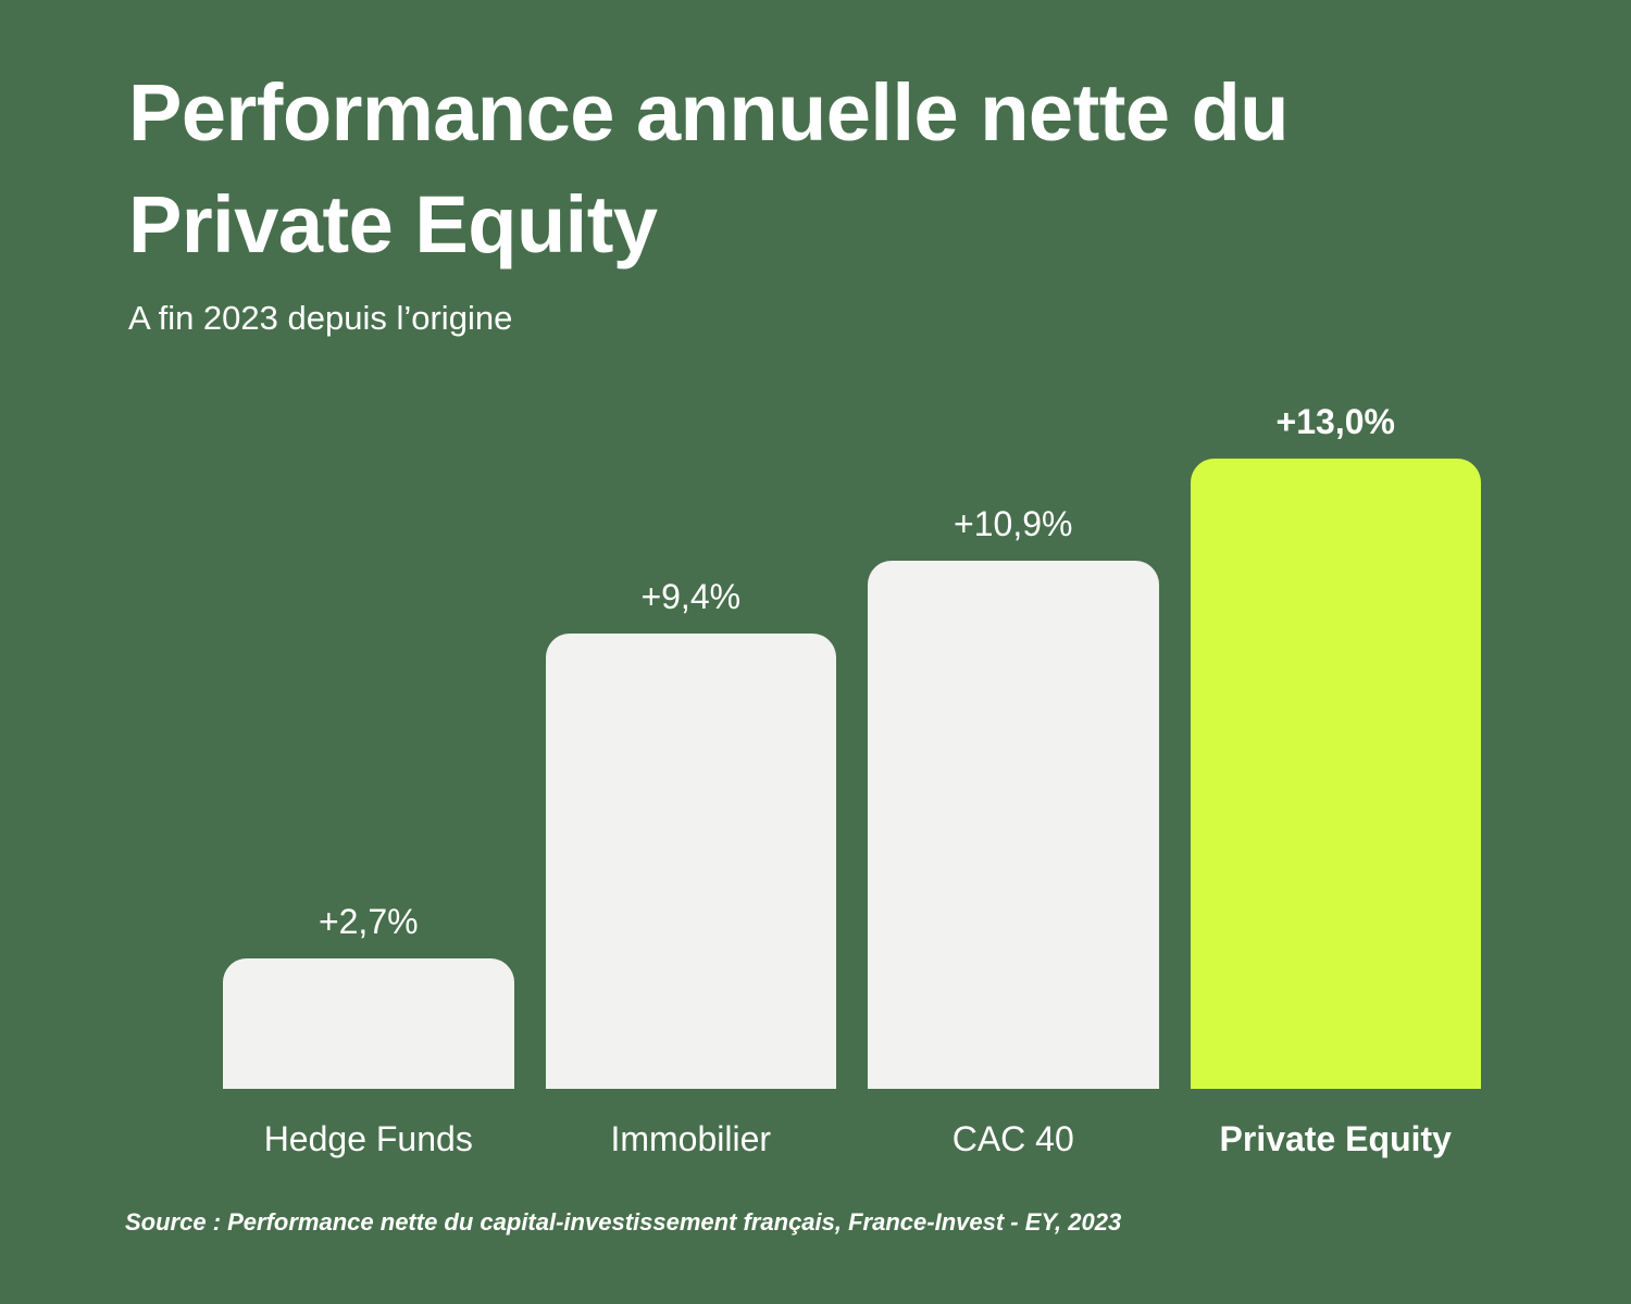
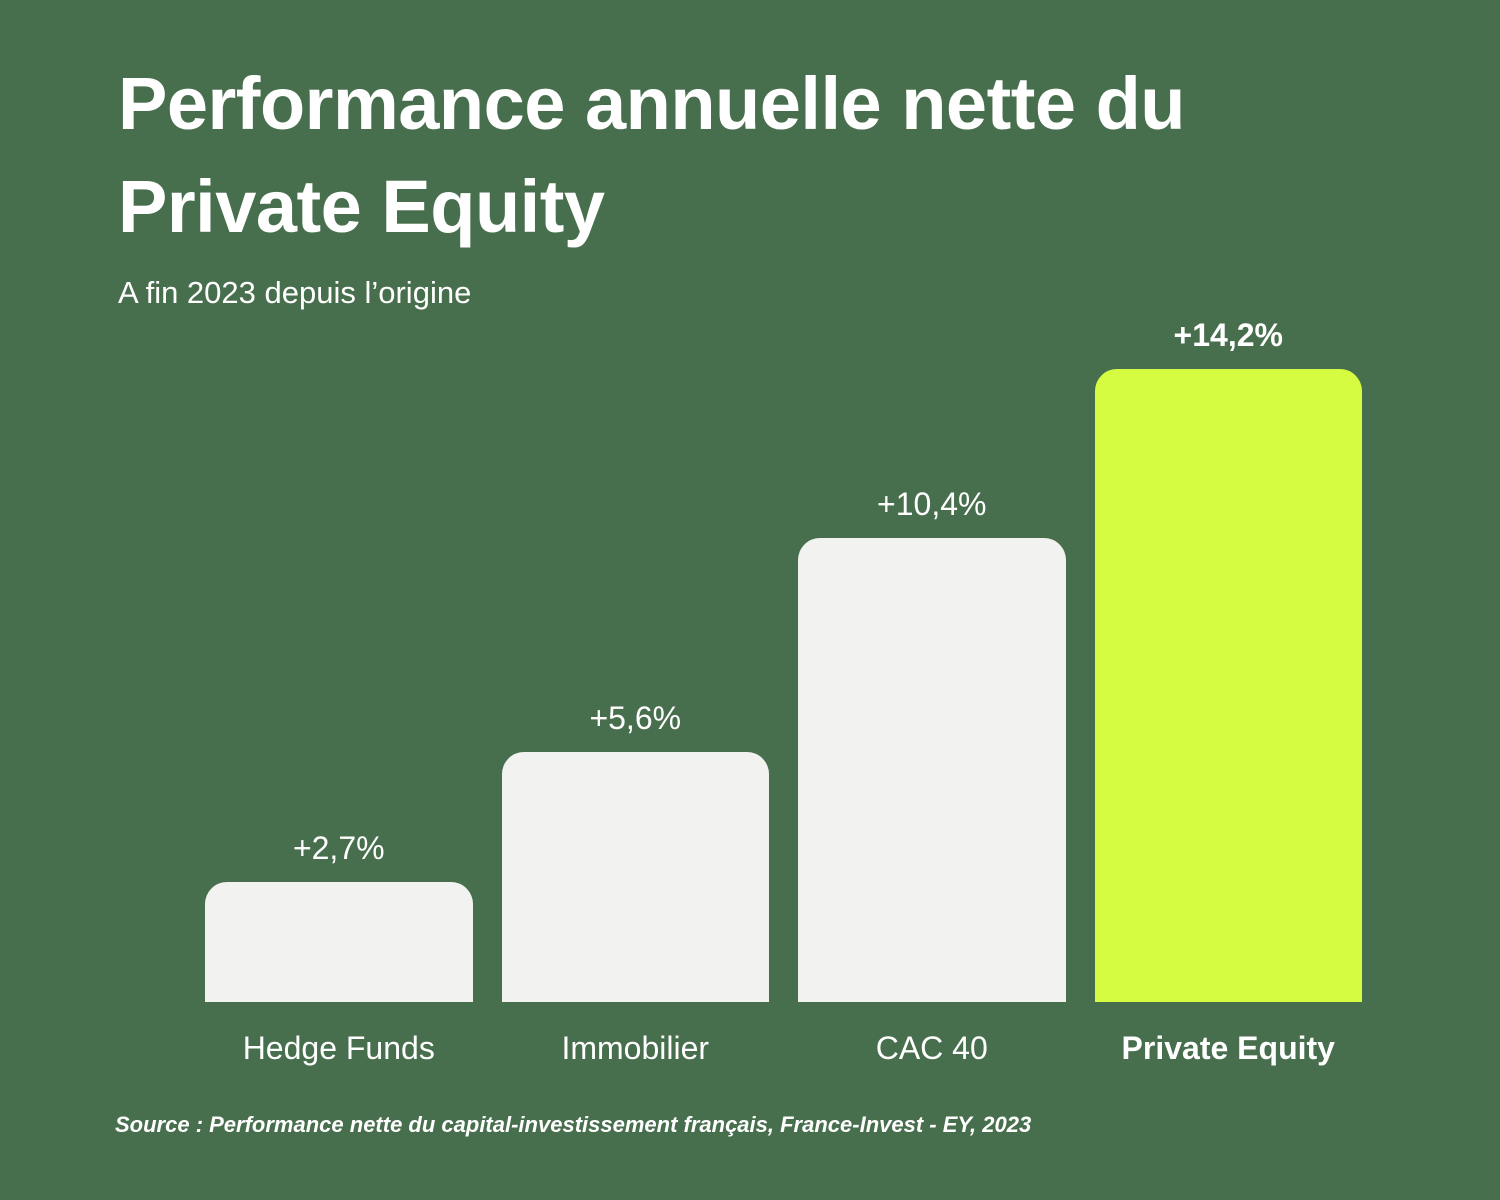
Immobilier: +9,4% -> +5,6%
CAC 40: +10,9% -> +10,4%
Private Equity: +13,0% -> +14,2%
